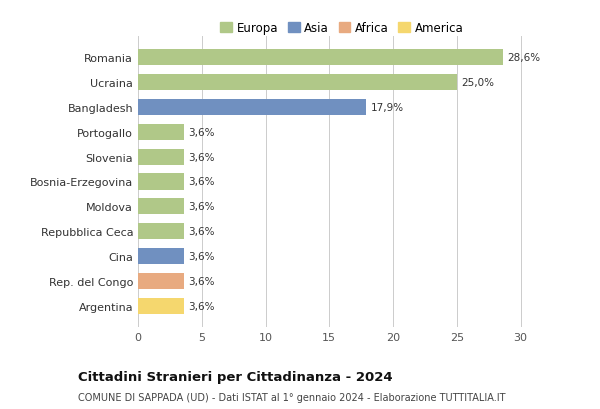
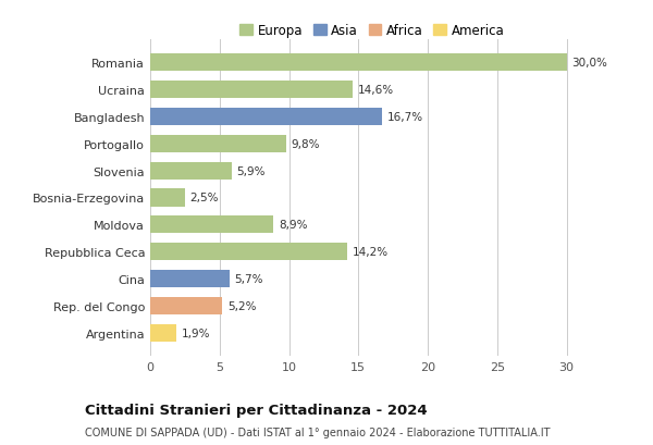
Romania: 28,6% -> 30,0%
Ucraina: 25,0% -> 14,6%
Bangladesh: 17,9% -> 16,7%
Portogallo: 3,6% -> 9,8%
Slovenia: 3,6% -> 5,9%
Bosnia-Erzegovina: 3,6% -> 2,5%
Moldova: 3,6% -> 8,9%
Repubblica Ceca: 3,6% -> 14,2%
Cina: 3,6% -> 5,7%
Rep. del Congo: 3,6% -> 5,2%
Argentina: 3,6% -> 1,9%
